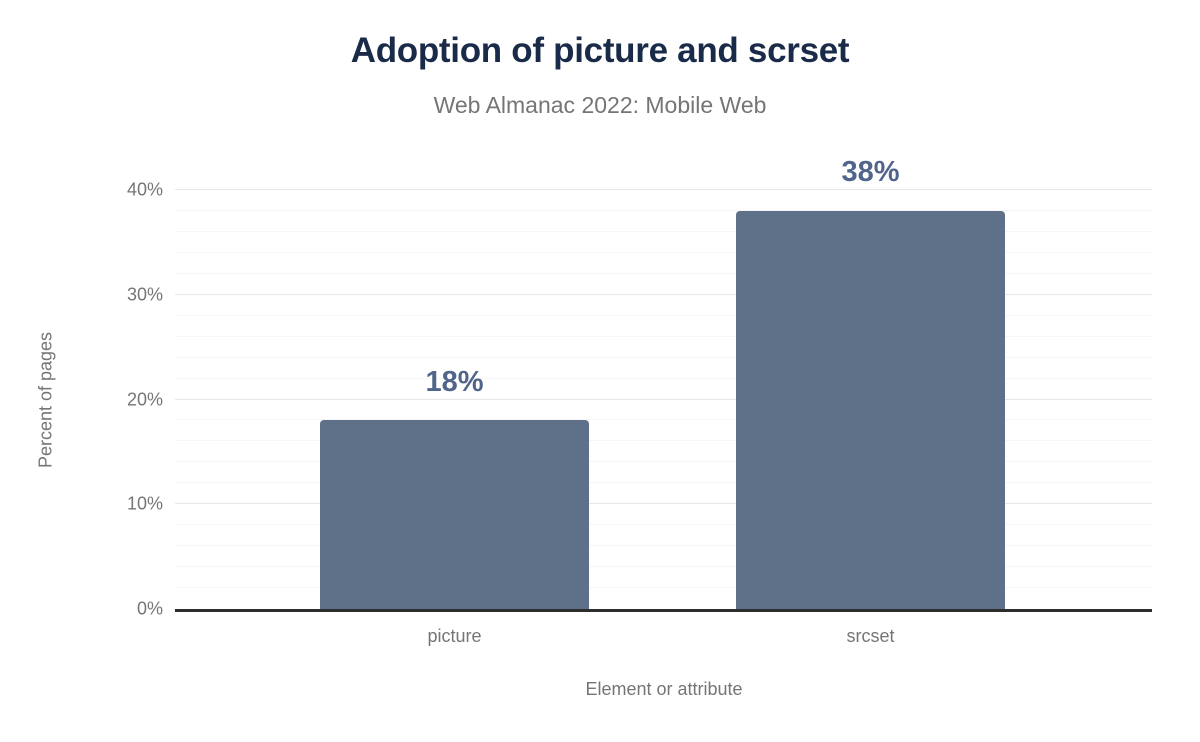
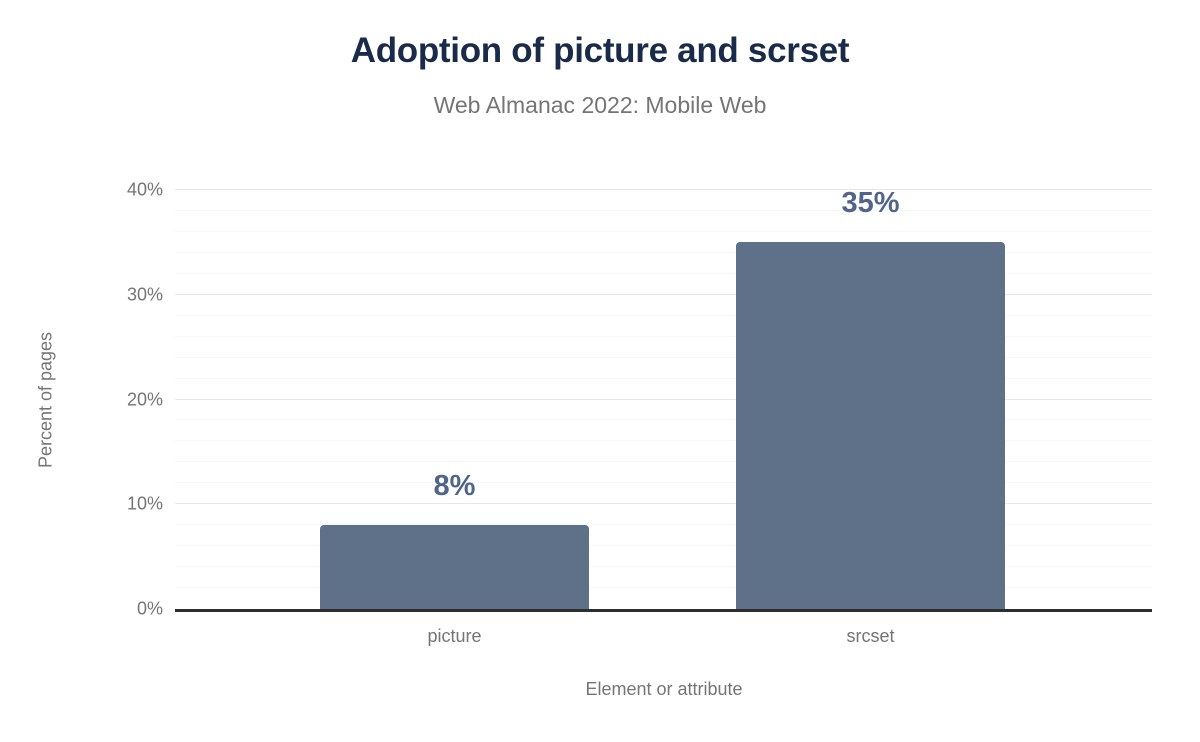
picture: 18% -> 8%
srcset: 38% -> 35%
